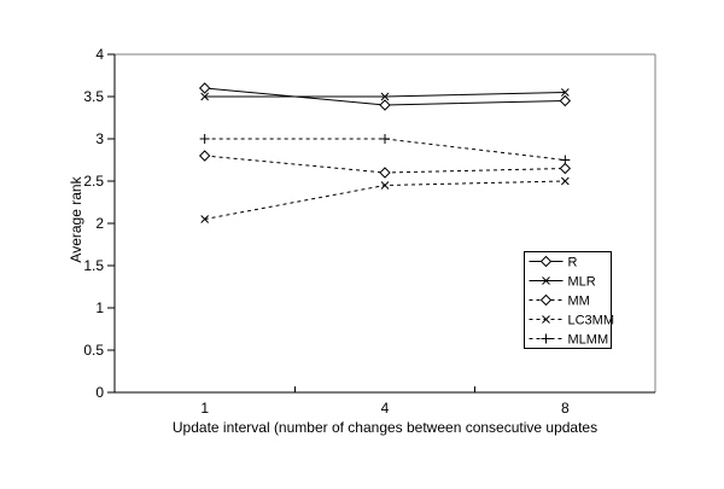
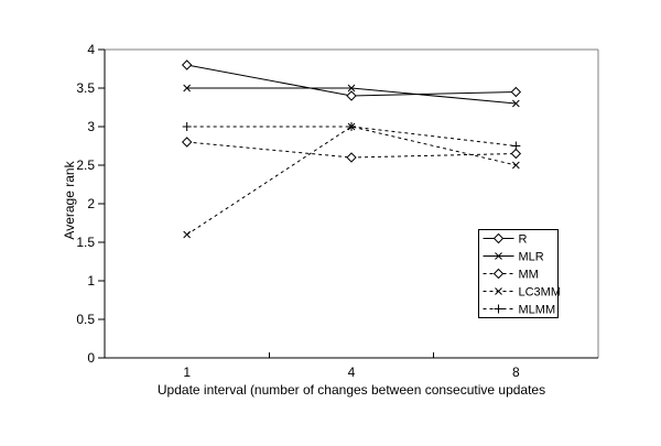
R/1: 3.6 -> 3.8
LC3MM/1: 2.0 -> 1.6
LC3MM/4: 2.5 -> 3.0
MLR/8: 3.5 -> 3.3
